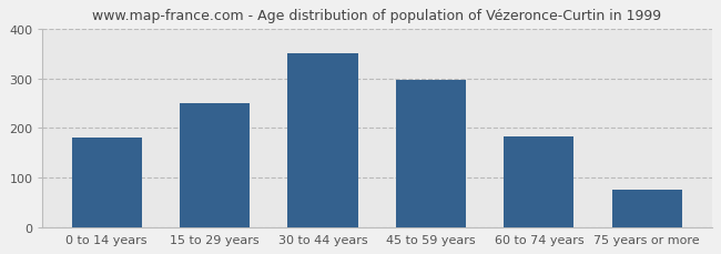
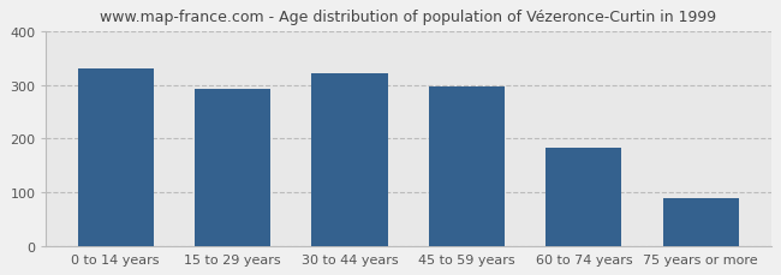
0 to 14 years: 180 -> 330
15 to 29 years: 250 -> 293
30 to 44 years: 350 -> 322
75 years or more: 75 -> 90
